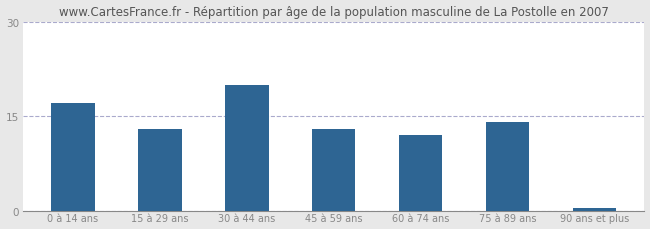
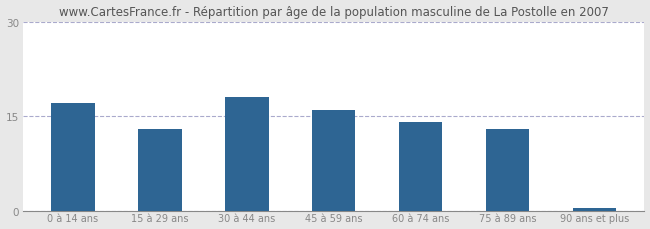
30 à 44 ans: 20.0 -> 18.0
45 à 59 ans: 13.0 -> 16.0
60 à 74 ans: 12.0 -> 14.0
75 à 89 ans: 14.0 -> 13.0
